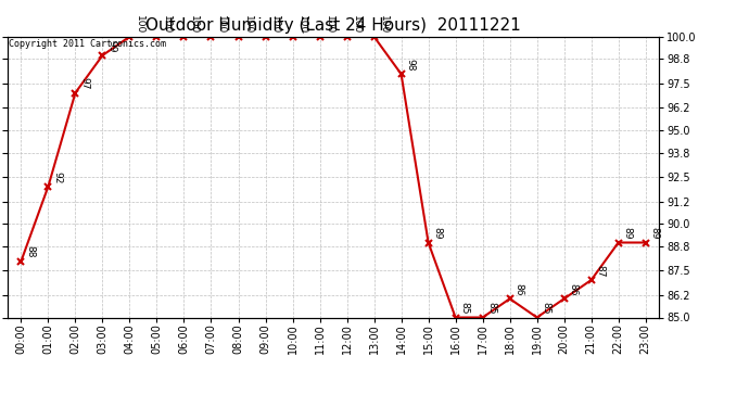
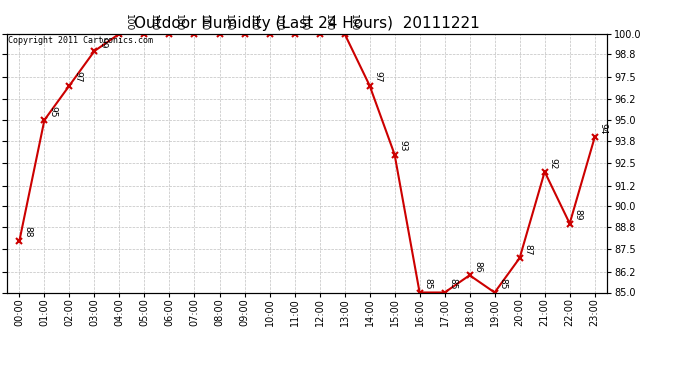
01:00: 92 -> 95
14:00: 98 -> 97
15:00: 89 -> 93
20:00: 86 -> 87
21:00: 87 -> 92
23:00: 89 -> 94
